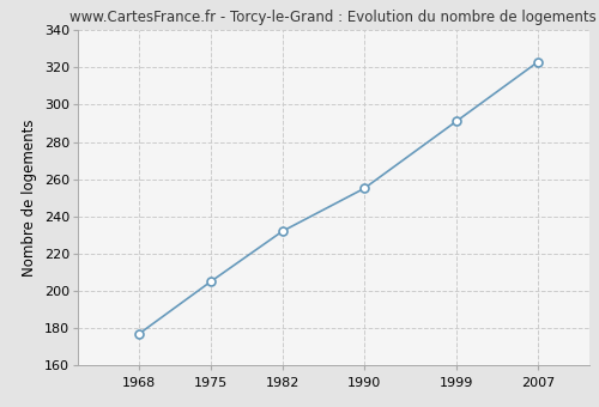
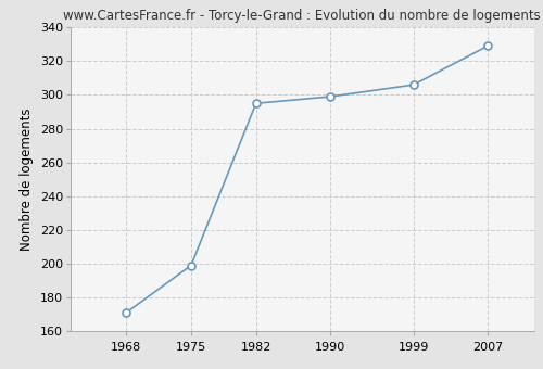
1968: 177 -> 171
1975: 205 -> 199
1982: 232 -> 295
1990: 255 -> 299
1999: 291 -> 306
2007: 323 -> 329
